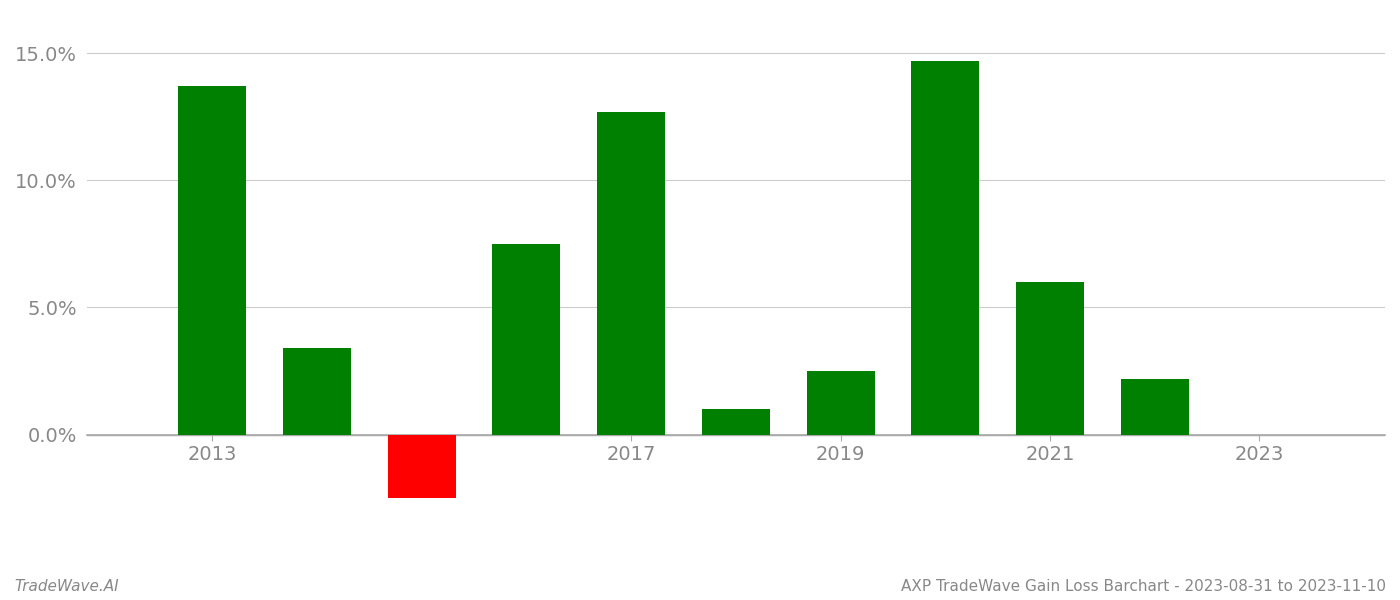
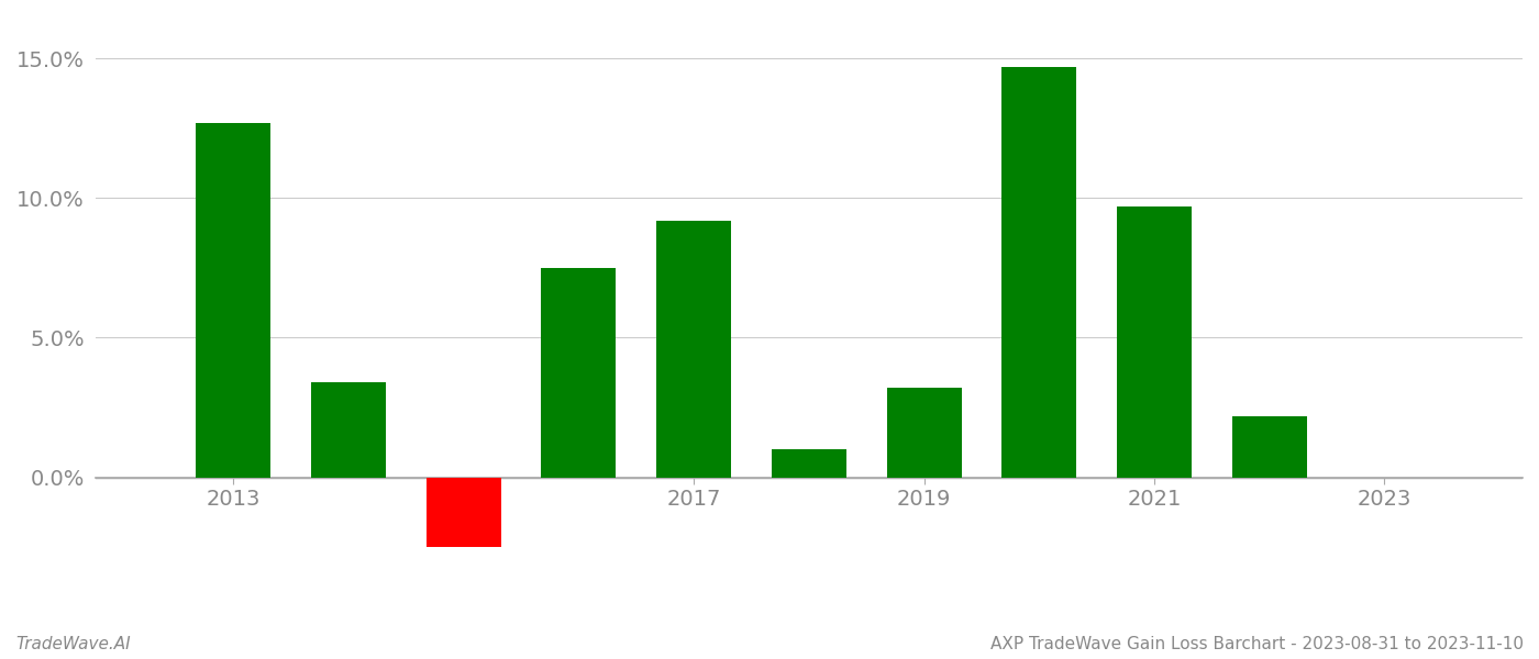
2013: 13.7% -> 12.7%
2017: 12.7% -> 9.2%
2019: 2.5% -> 3.2%
2021: 6.0% -> 9.7%
